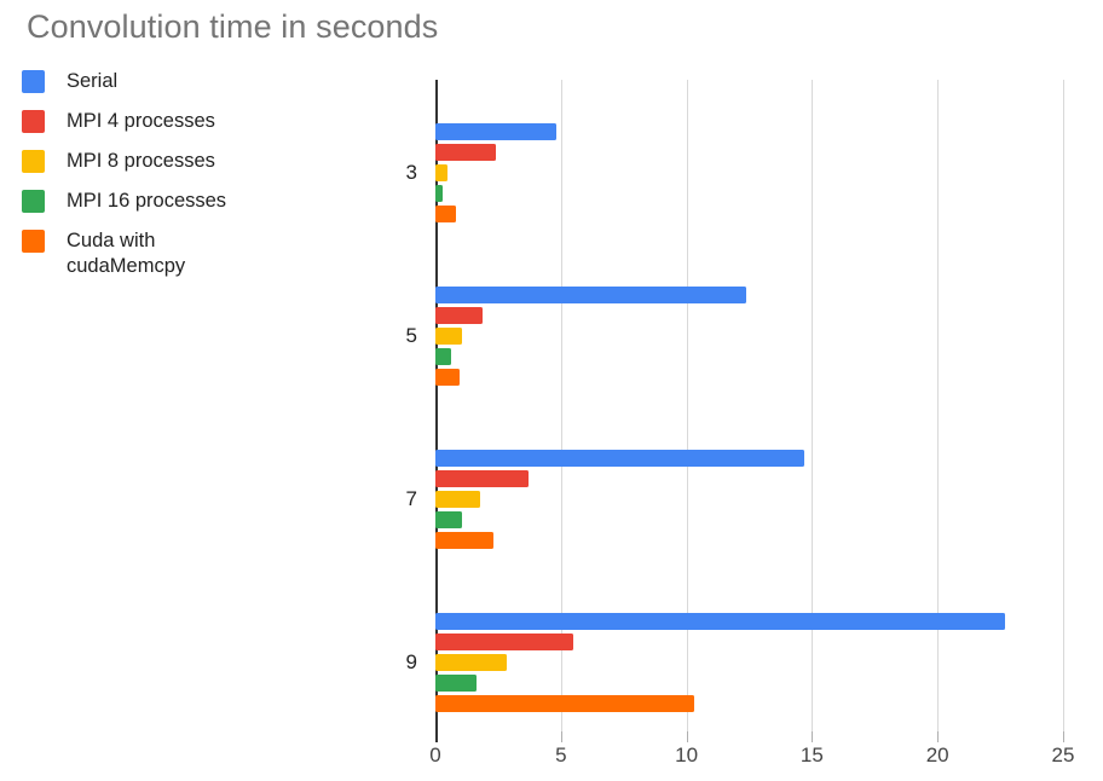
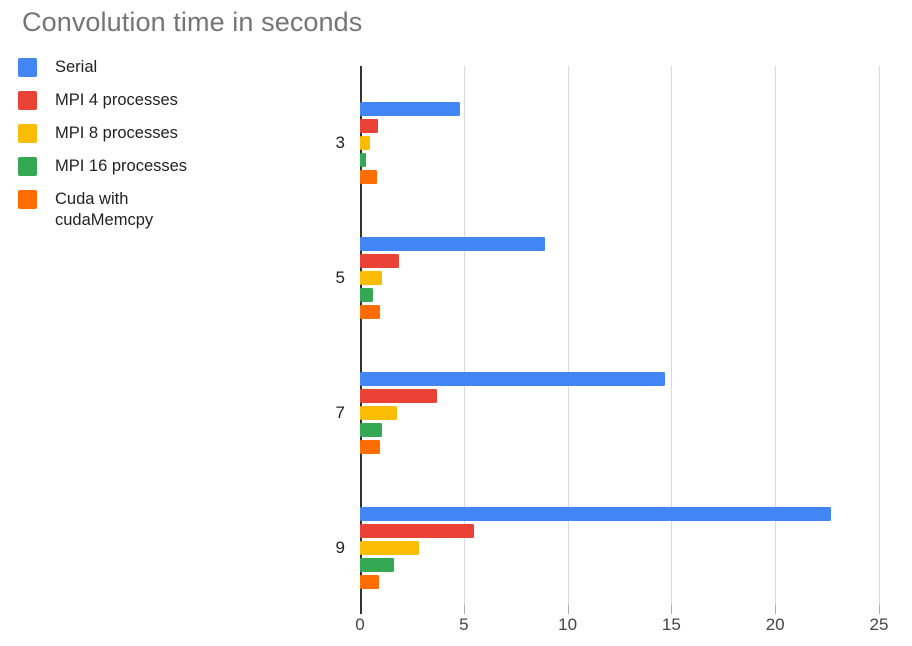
MPI 4 processes/3: 2.4 -> 0.8
Serial/5: 12.4 -> 8.9
Cuda with cudaMemcpy/7: 2.3 -> 0.9
Cuda with cudaMemcpy/9: 10.3 -> 0.9
